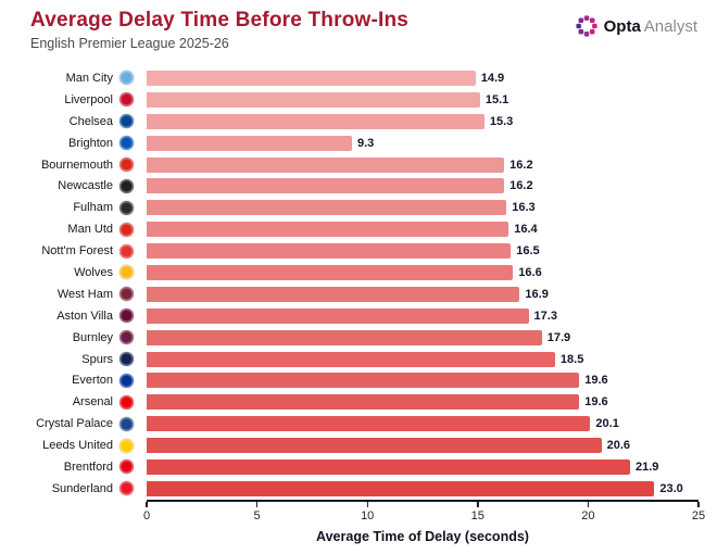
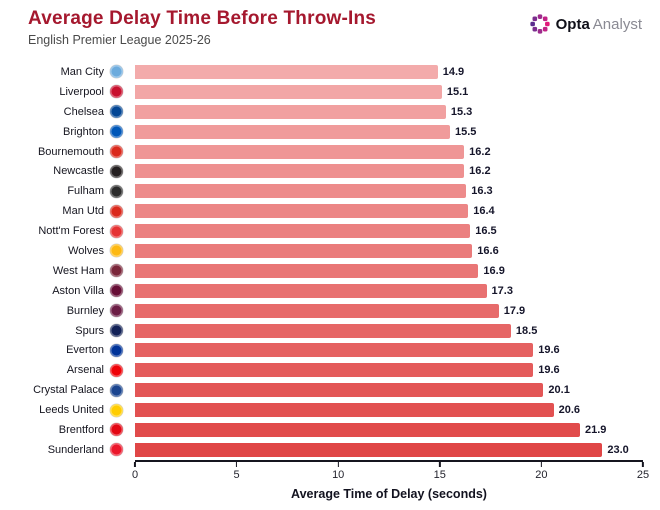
Brighton: 9.3 -> 15.5
